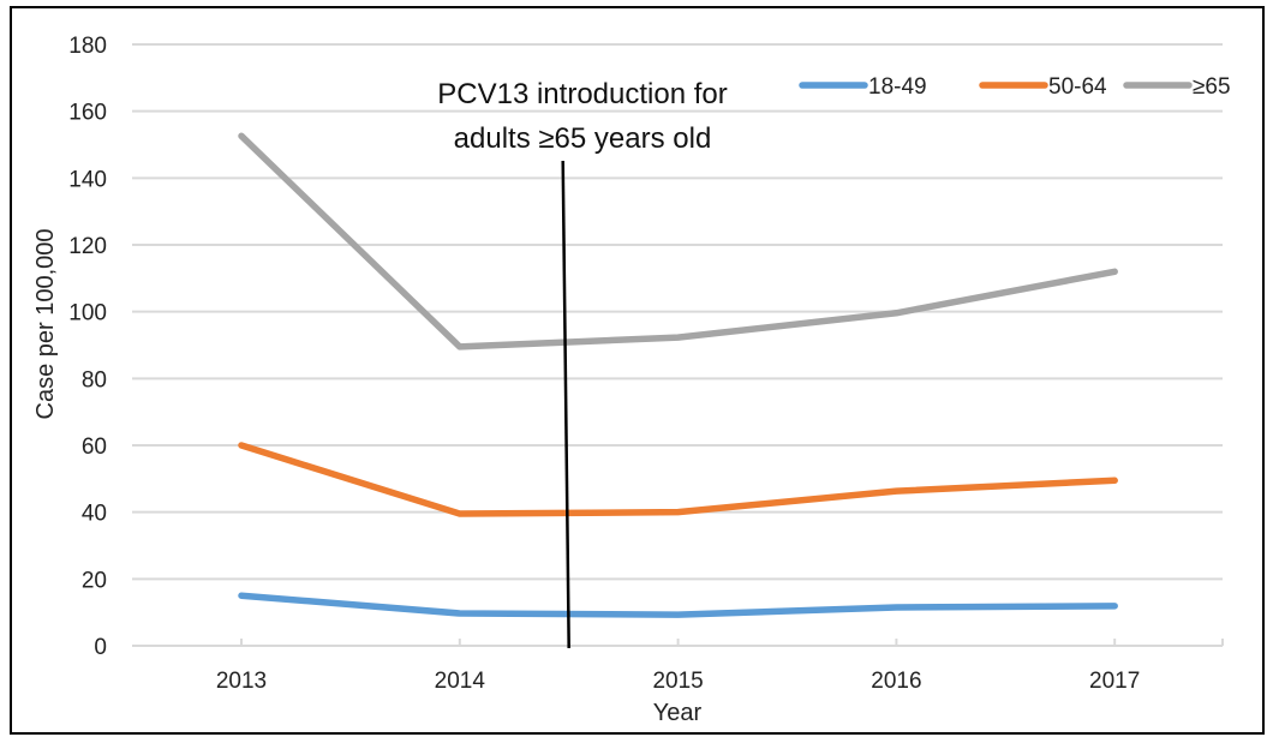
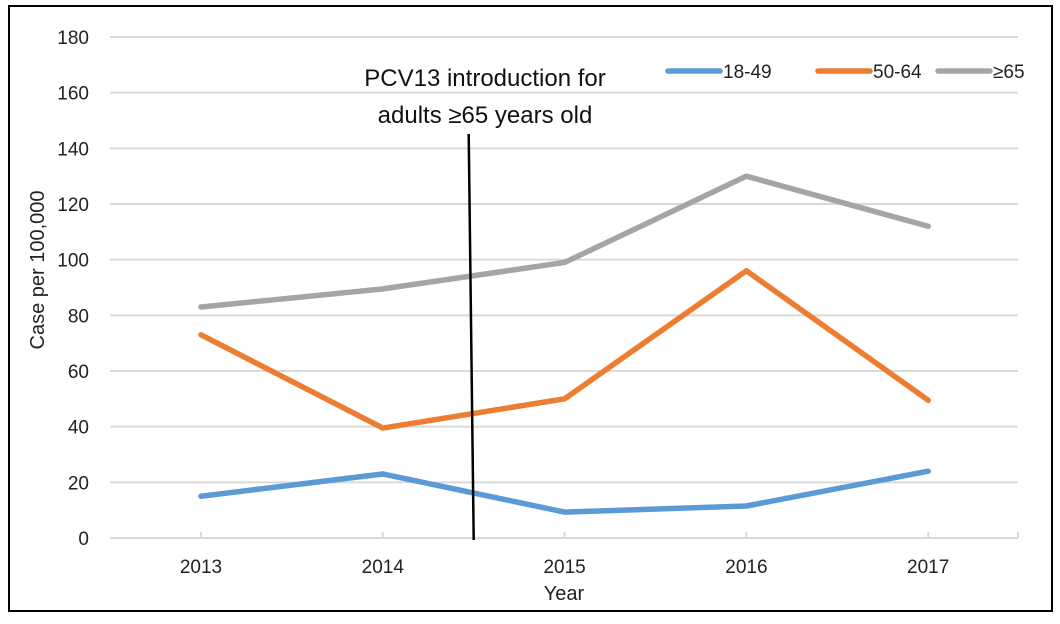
50-64/2013: 60 -> 73
≥65/2013: 153 -> 83
18-49/2014: 10 -> 23
50-64/2015: 40 -> 50
≥65/2015: 92 -> 99
50-64/2016: 46 -> 96
≥65/2016: 100 -> 130
18-49/2017: 12 -> 24
